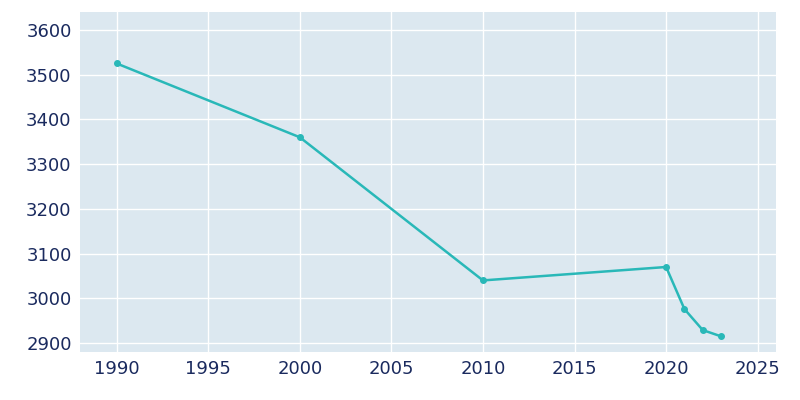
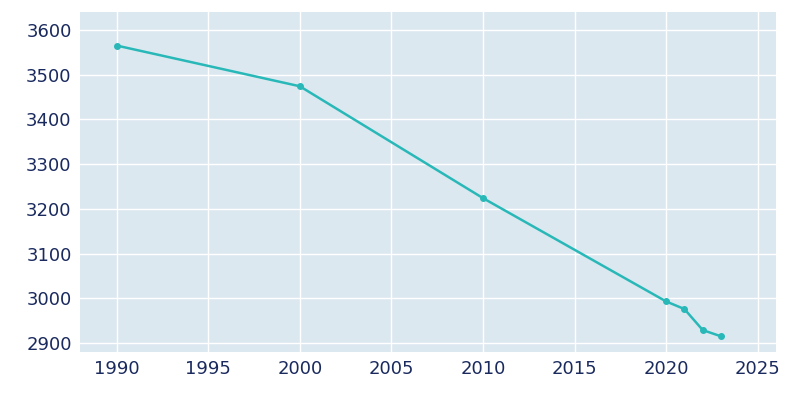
1990: 3525 -> 3565
2000: 3360 -> 3474
2010: 3040 -> 3224
2020: 3070 -> 2993
